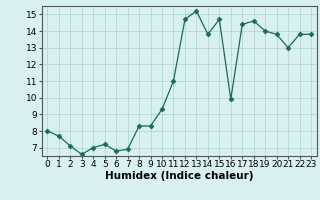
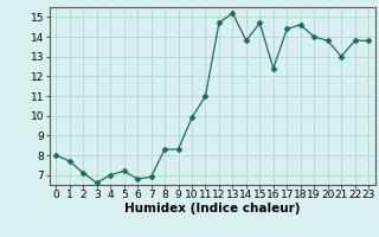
10: 9.3 -> 9.9
16: 9.9 -> 12.4
